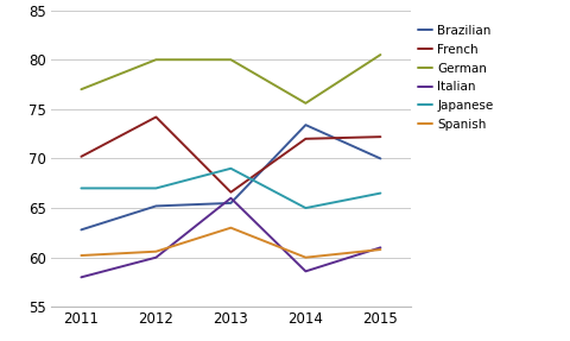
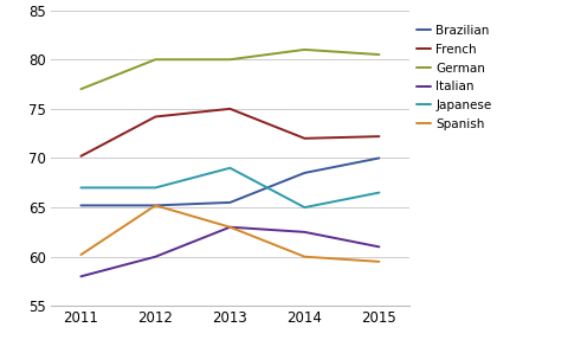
Brazilian/2011: 62.8 -> 65.2
Spanish/2012: 60.6 -> 65.2
French/2013: 66.6 -> 75.0
Italian/2013: 66.0 -> 63.0
Brazilian/2014: 73.4 -> 68.5
German/2014: 75.6 -> 81.0
Italian/2014: 58.6 -> 62.5
Spanish/2015: 60.8 -> 59.5
